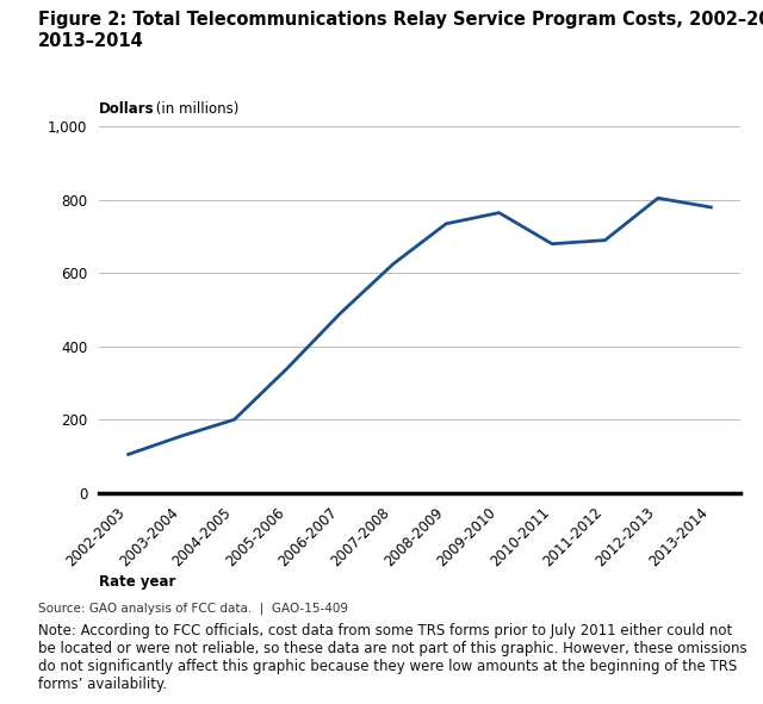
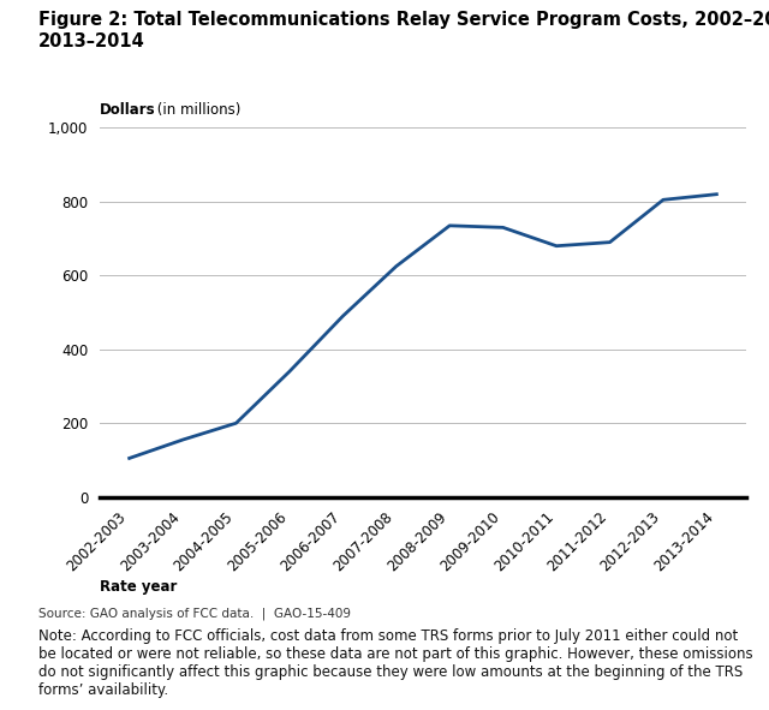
2009-2010: 765 -> 730
2013-2014: 780 -> 820
